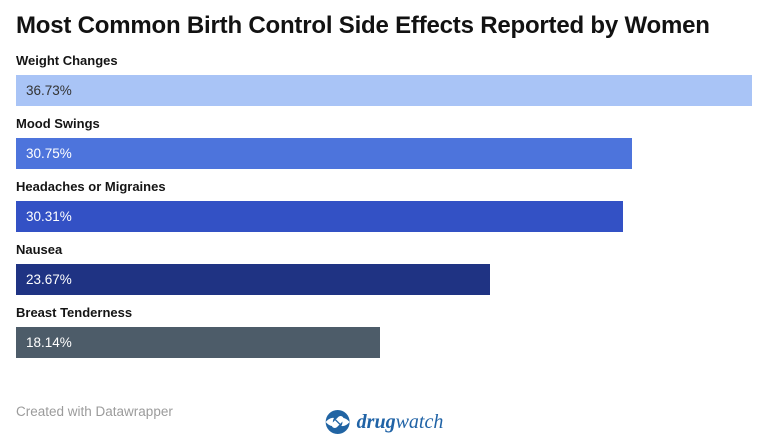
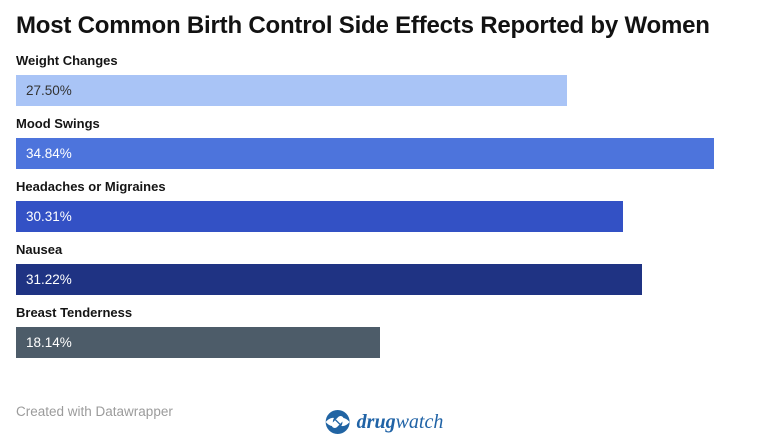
Weight Changes: 36.73% -> 27.50%
Mood Swings: 30.75% -> 34.84%
Nausea: 23.67% -> 31.22%
